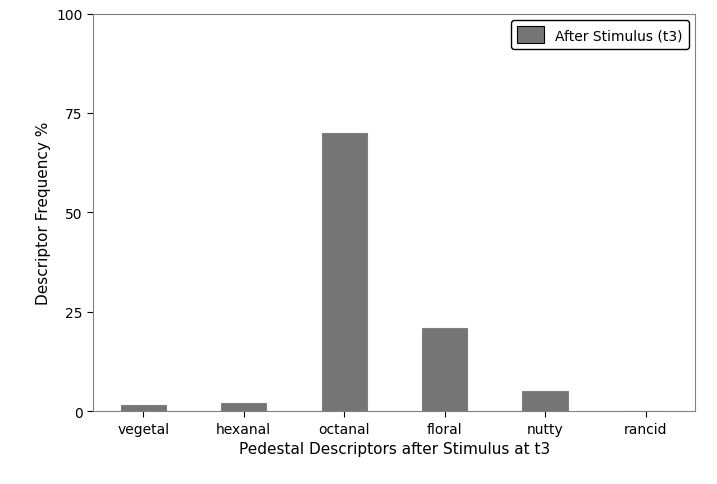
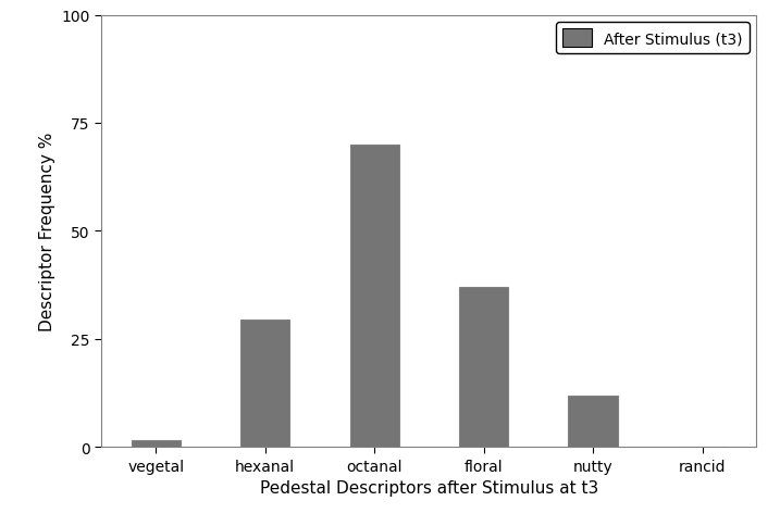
hexanal: 2.0 -> 29.5
floral: 21.0 -> 37.0
nutty: 5.0 -> 12.0
